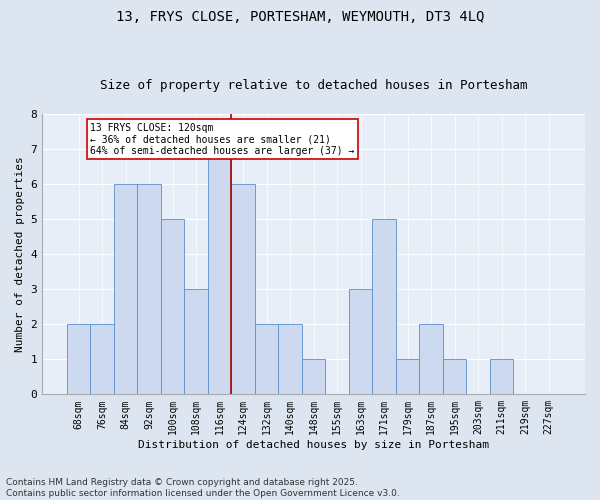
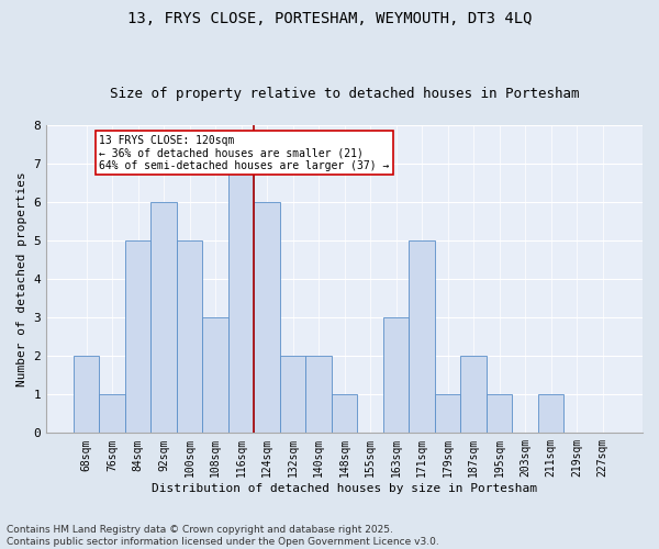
76sqm: 2 -> 1
84sqm: 6 -> 5
